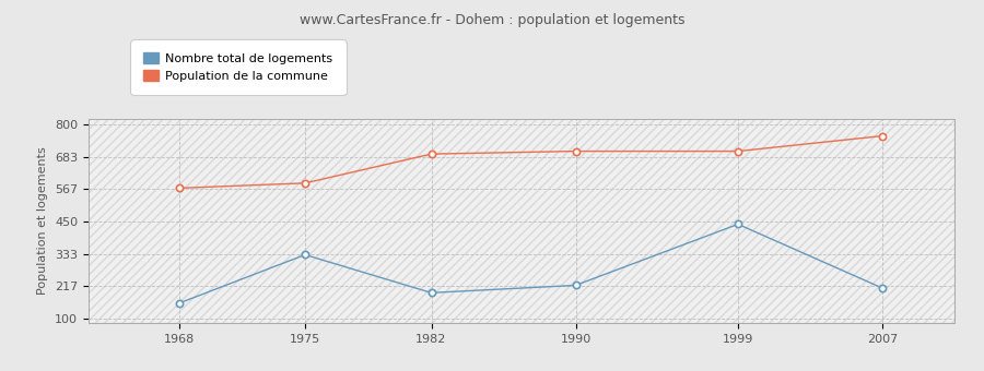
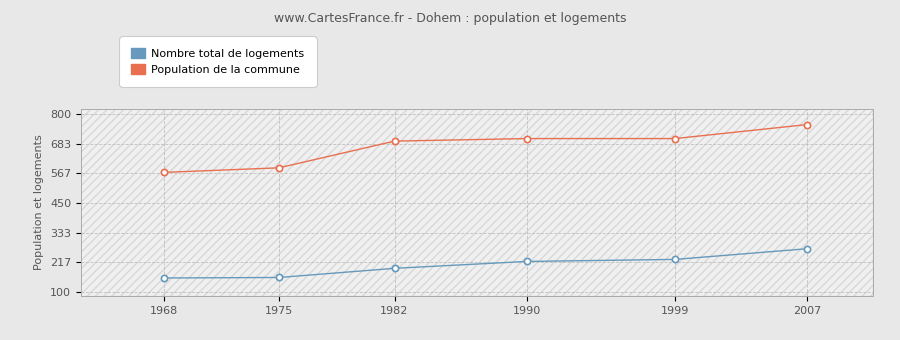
Nombre total de logements/1975: 330 -> 157
Nombre total de logements/1999: 440 -> 228
Nombre total de logements/2007: 210 -> 270
